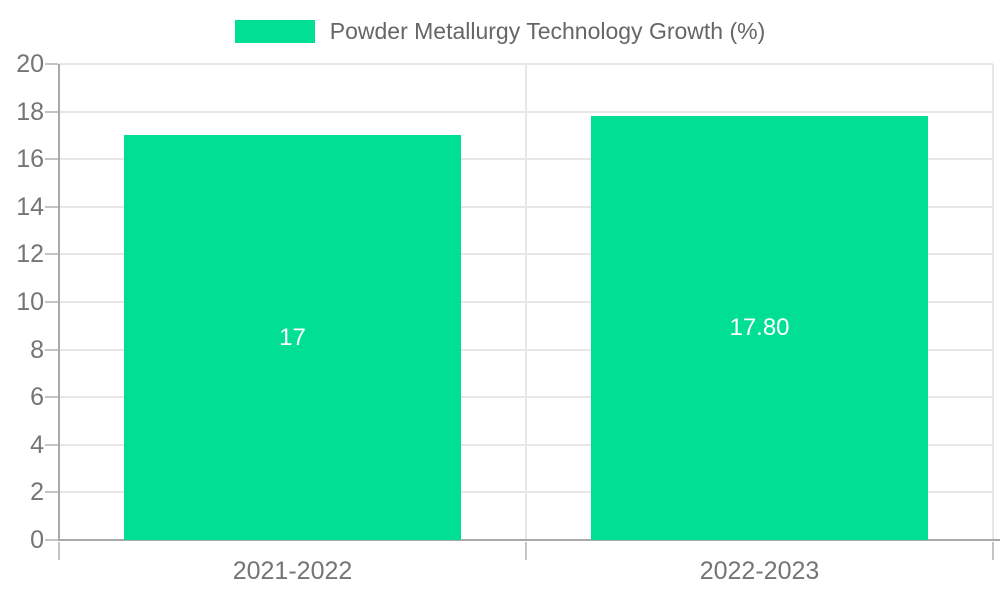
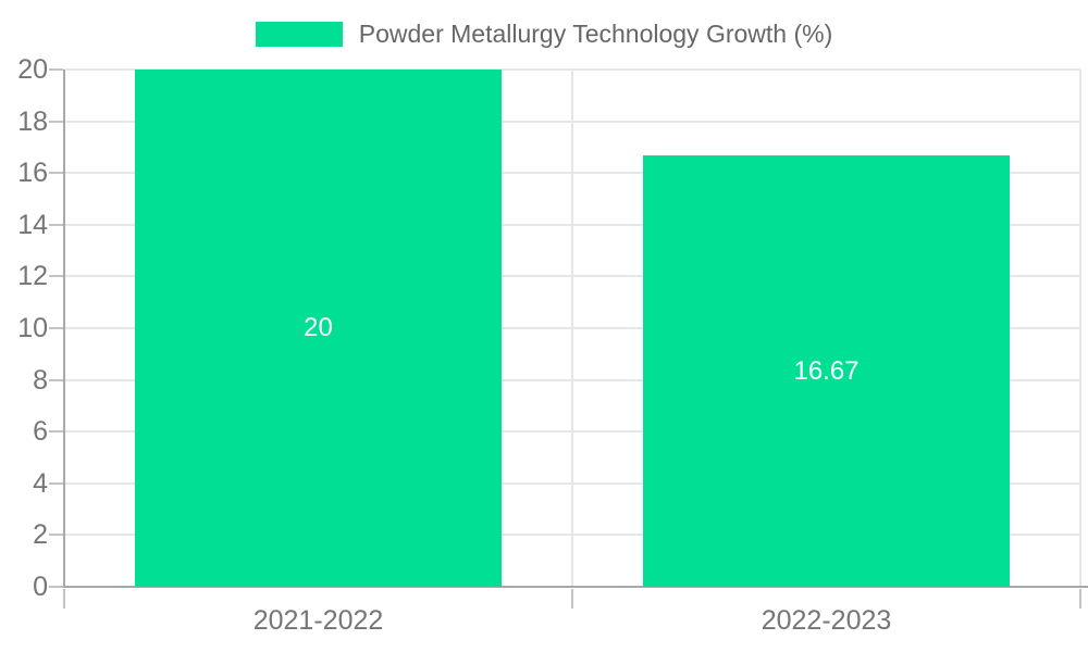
2021-2022: 17 -> 20
2022-2023: 17.80 -> 16.67
